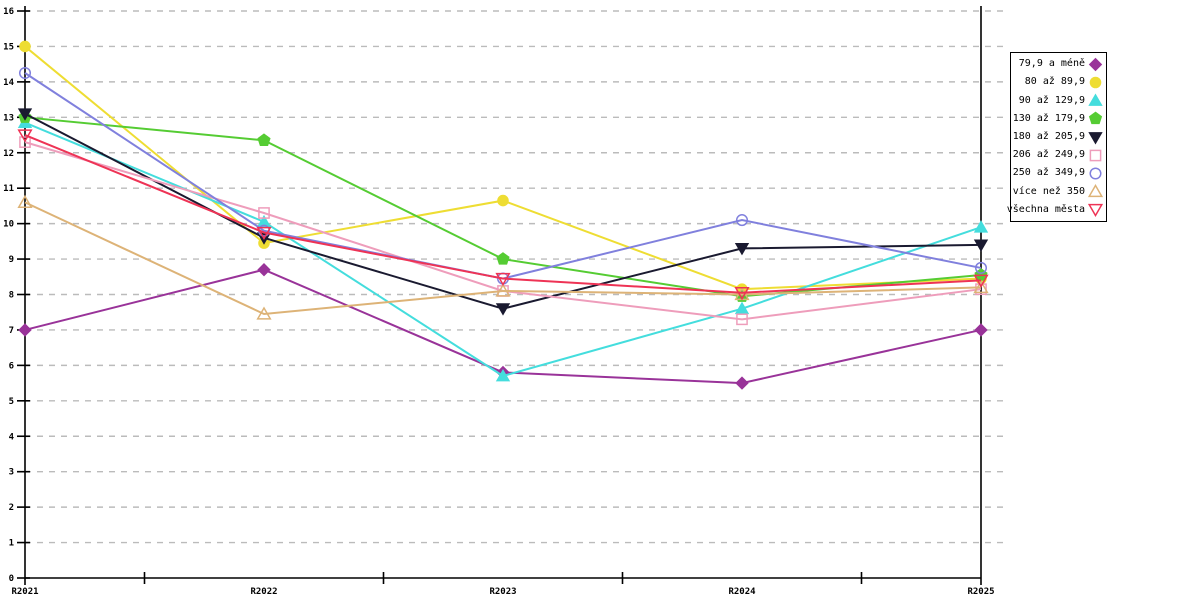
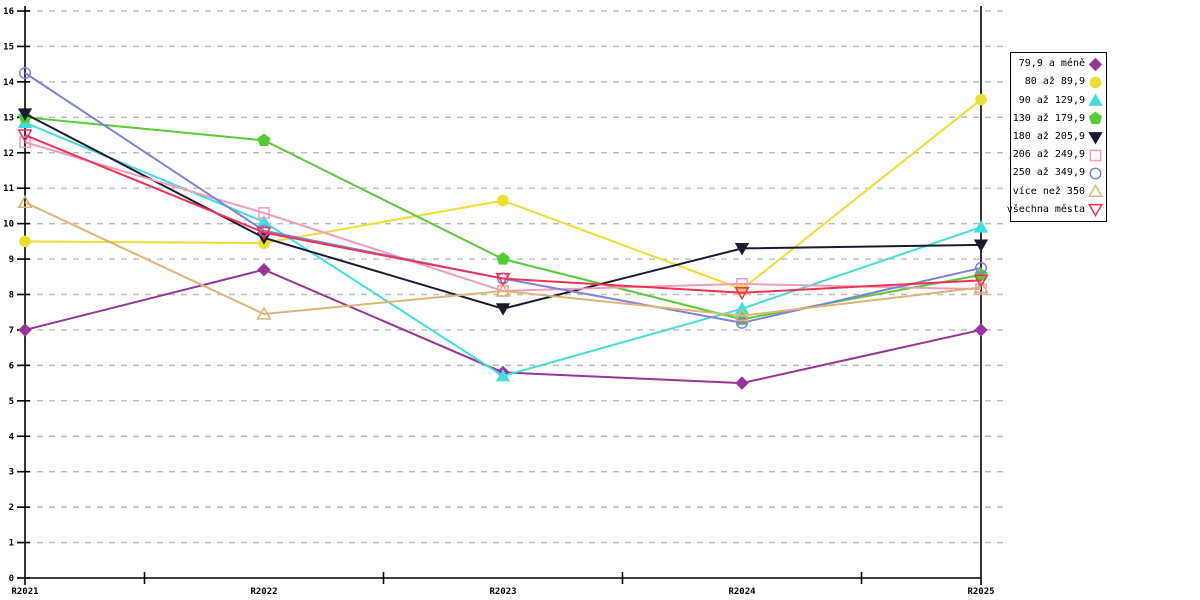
80 až 89,9/R2021: 15.0 -> 9.5
130 až 179,9/R2024: 8.0 -> 7.3
206 až 249,9/R2024: 7.3 -> 8.3
250 až 349,9/R2024: 10.1 -> 7.2
více než 350/R2024: 8.0 -> 7.4
80 až 89,9/R2025: 8.4 -> 13.5
